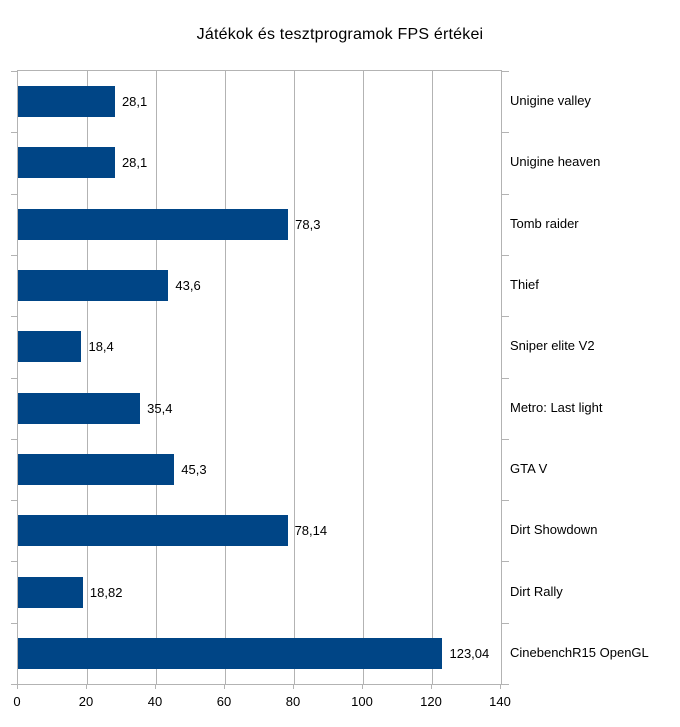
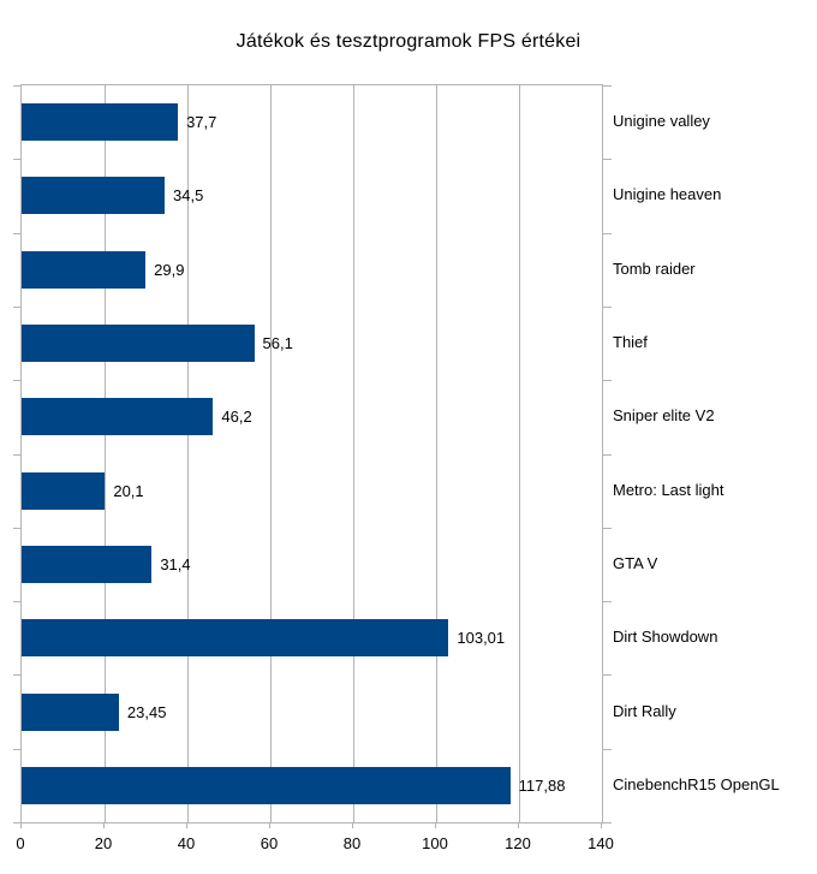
Unigine valley: 28,1 -> 37,7
Unigine heaven: 28,1 -> 34,5
Tomb raider: 78,3 -> 29,9
Thief: 43,6 -> 56,1
Sniper elite V2: 18,4 -> 46,2
Metro: Last light: 35,4 -> 20,1
GTA V: 45,3 -> 31,4
Dirt Showdown: 78,14 -> 103,01
Dirt Rally: 18,82 -> 23,45
CinebenchR15 OpenGL: 123,04 -> 117,88
